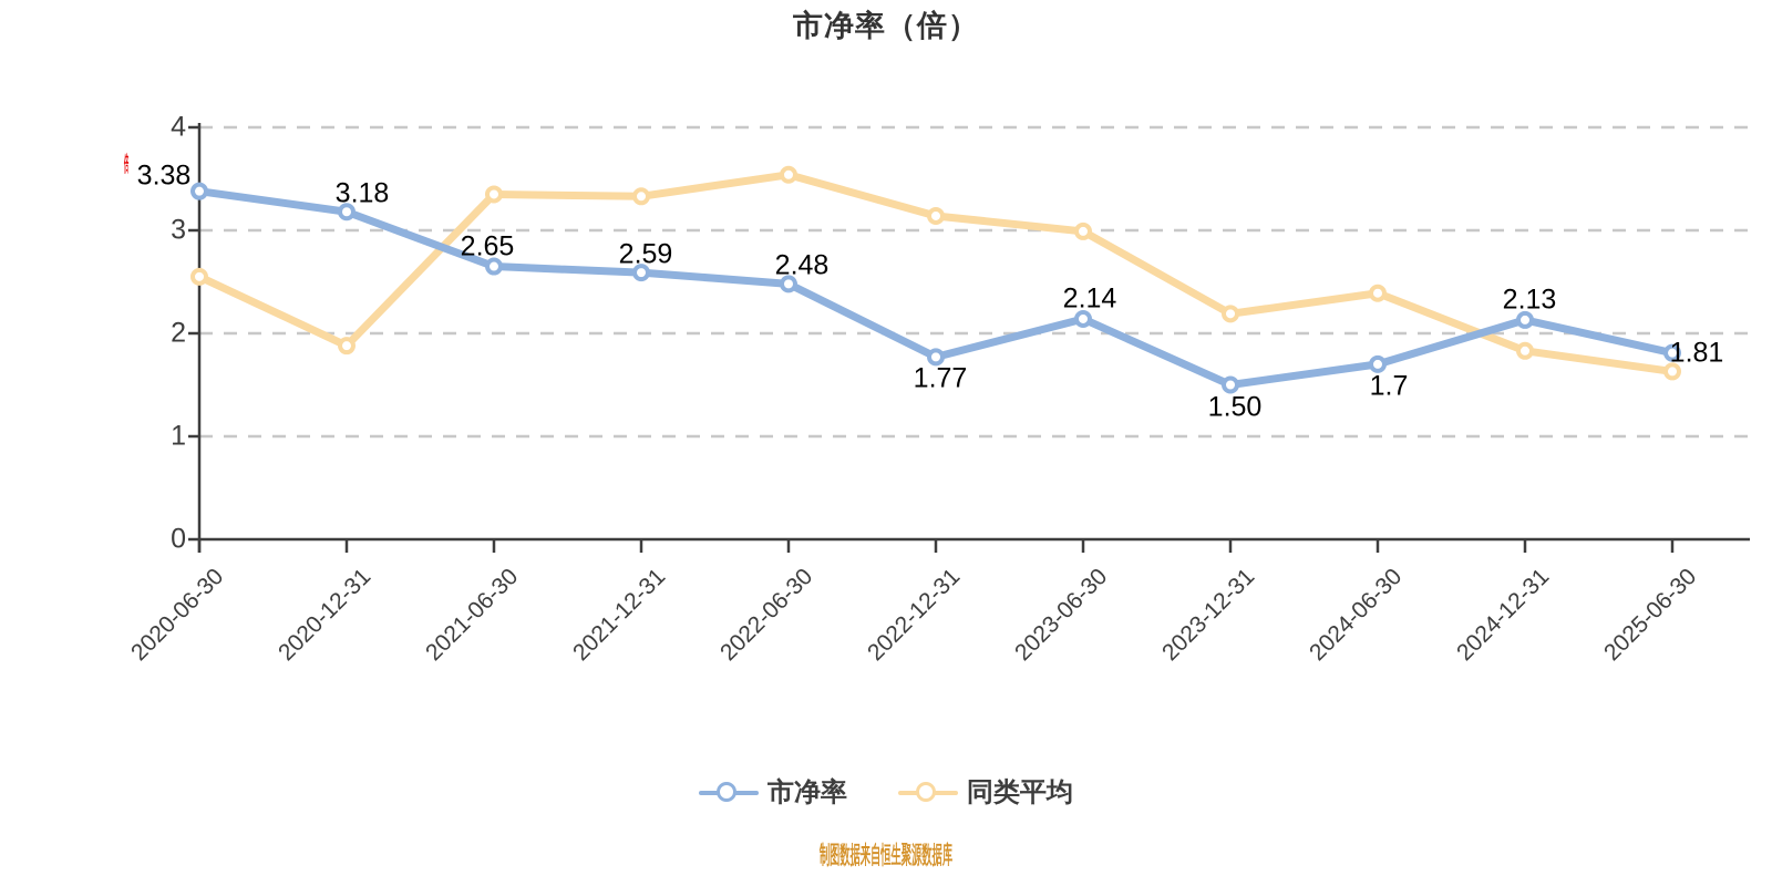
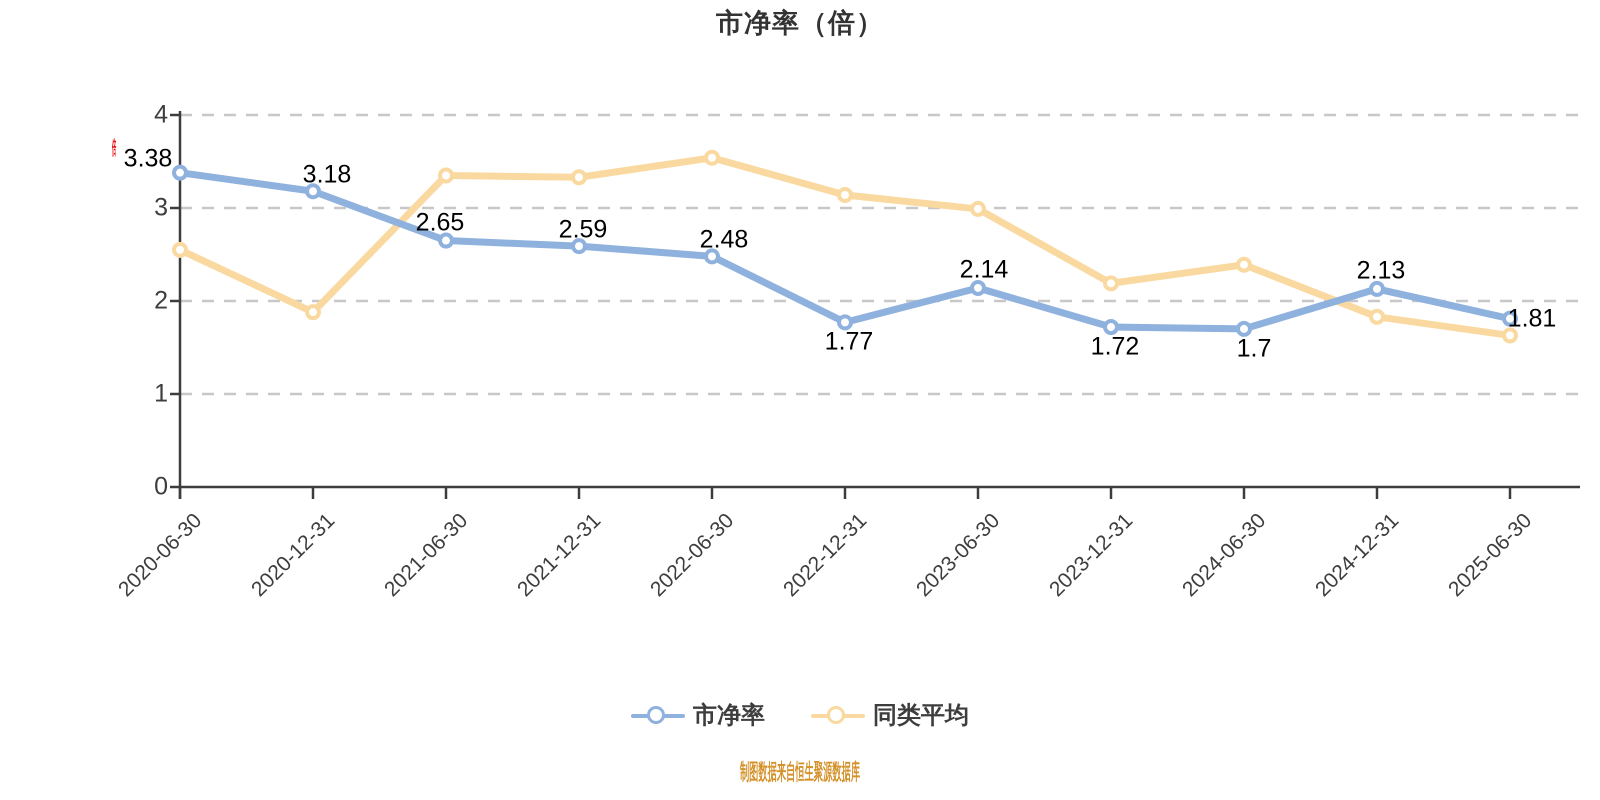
市净率/2023-12-31: 1.50 -> 1.72
